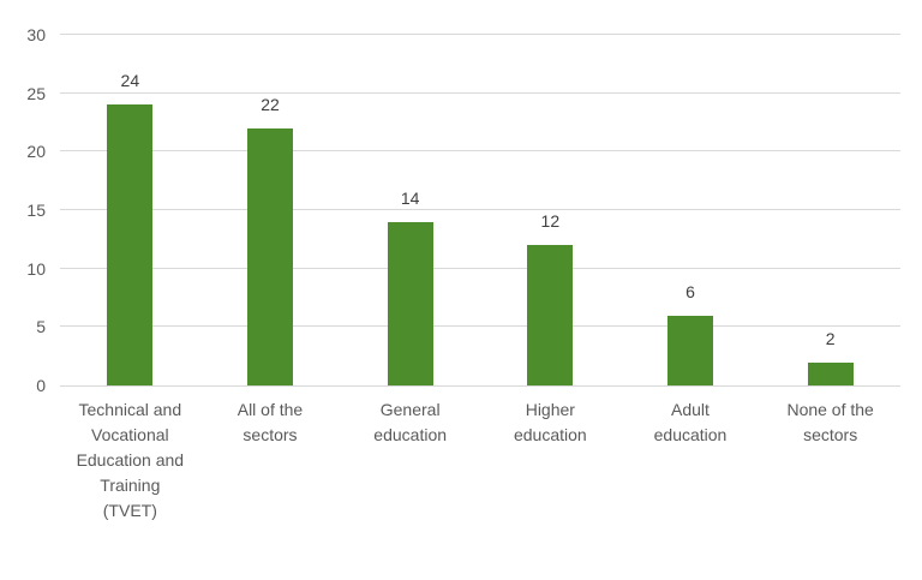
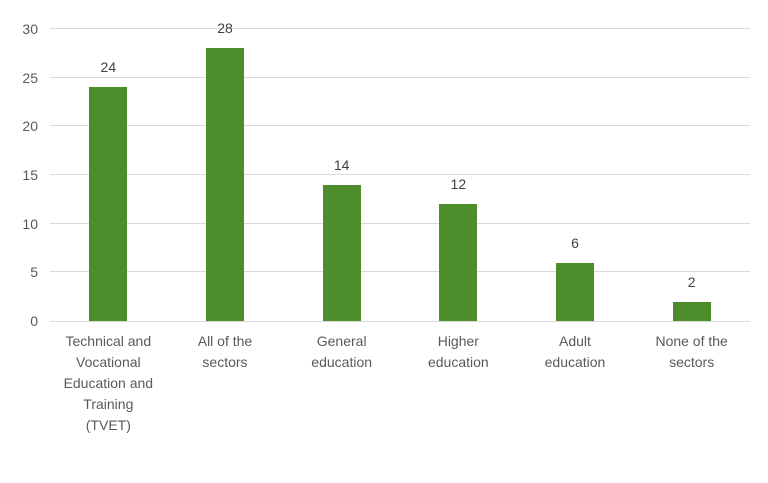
All of the sectors: 22 -> 28
